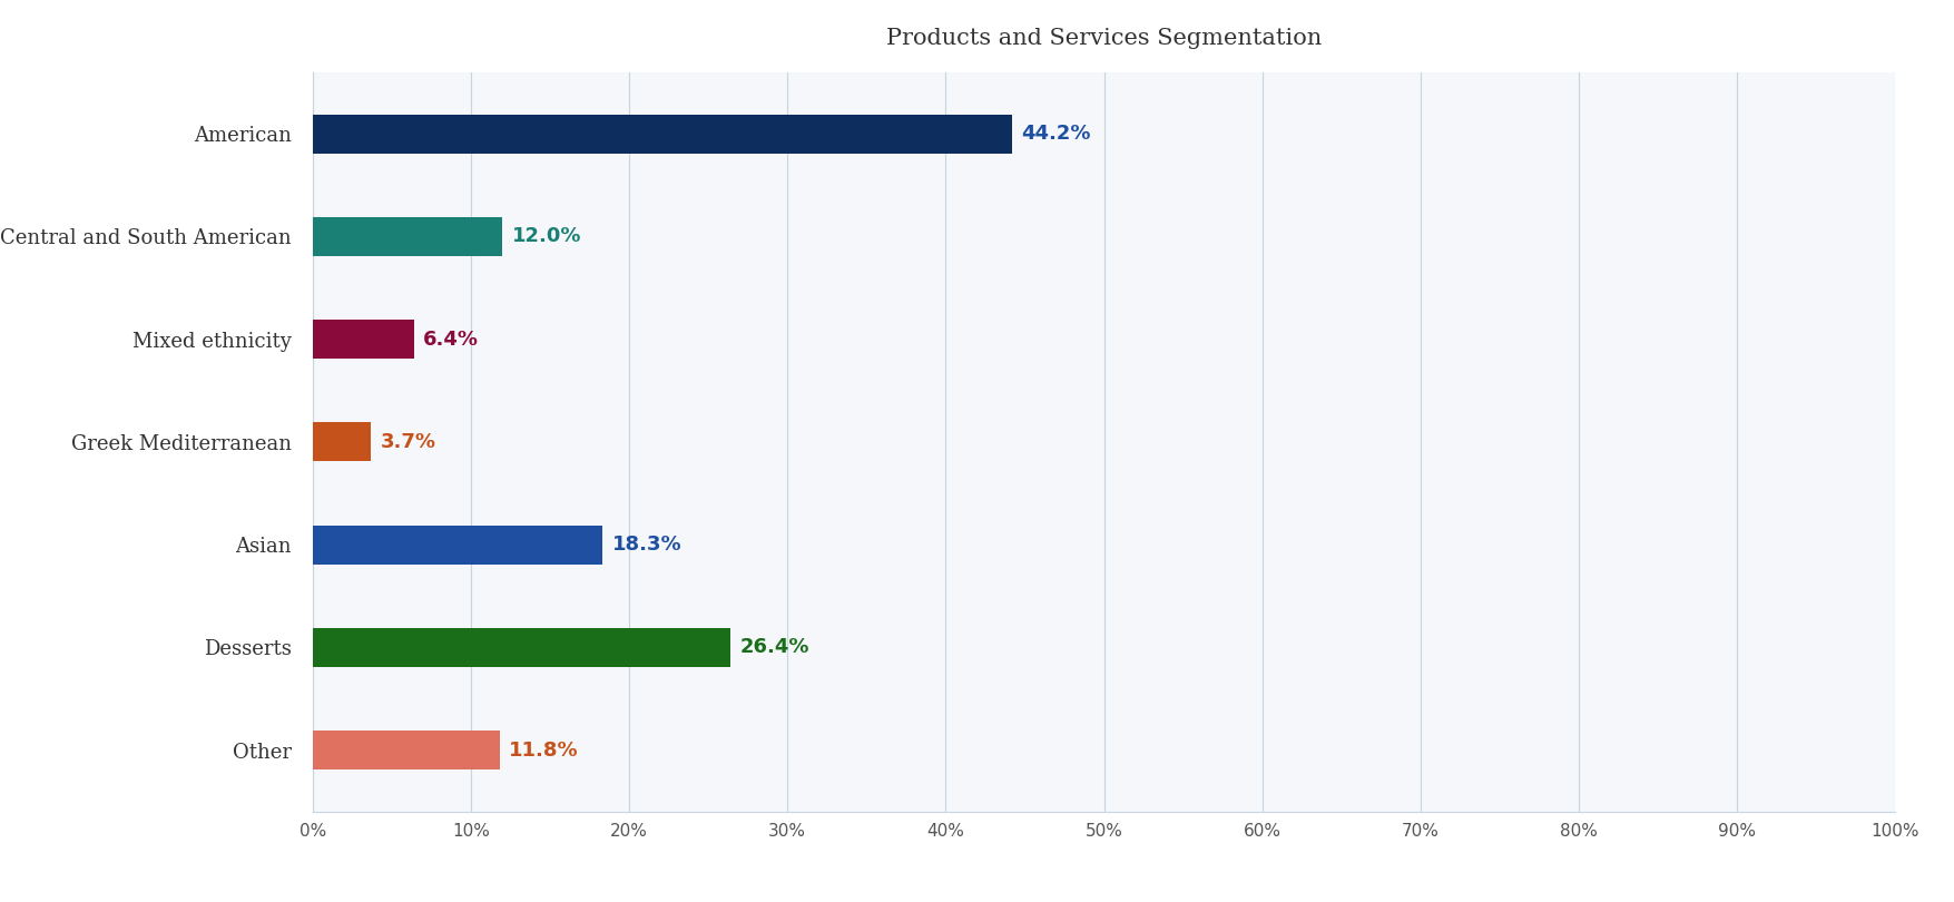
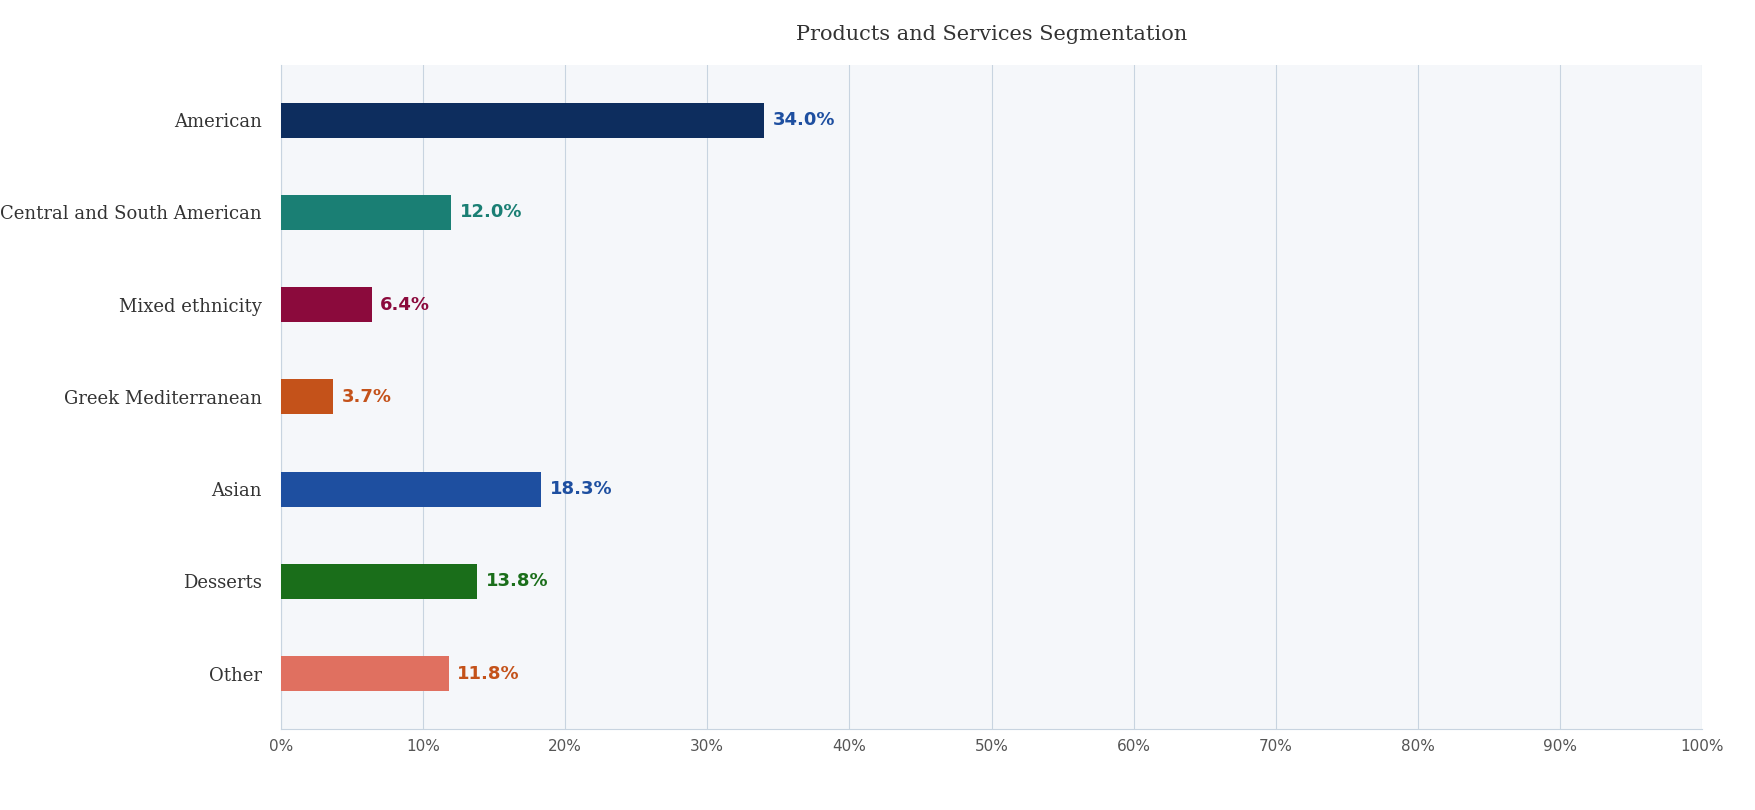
American: 44.2% -> 34.0%
Desserts: 26.4% -> 13.8%
